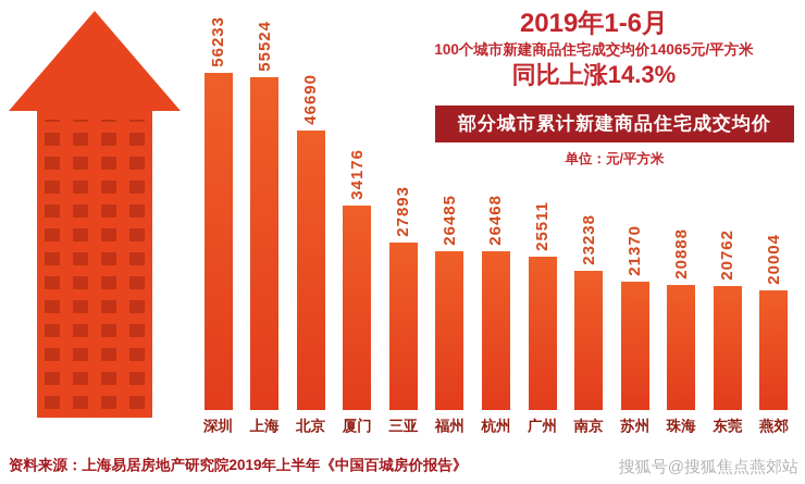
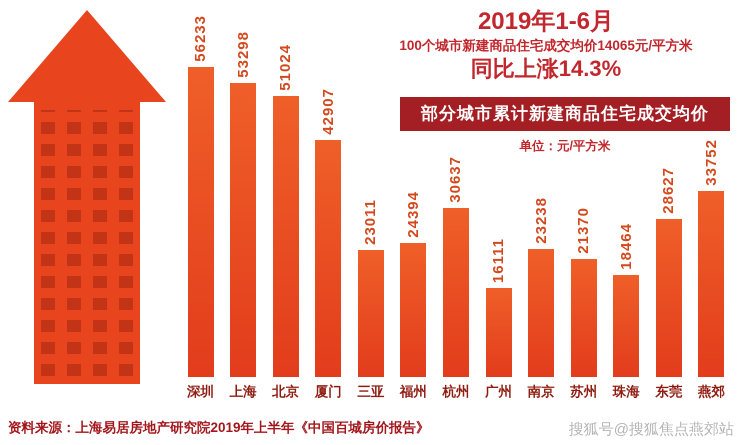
上海: 55524 -> 53298
北京: 46690 -> 51024
厦门: 34176 -> 42907
三亚: 27893 -> 23011
福州: 26485 -> 24394
杭州: 26468 -> 30637
广州: 25511 -> 16111
珠海: 20888 -> 18464
东莞: 20762 -> 28627
燕郊: 20004 -> 33752
